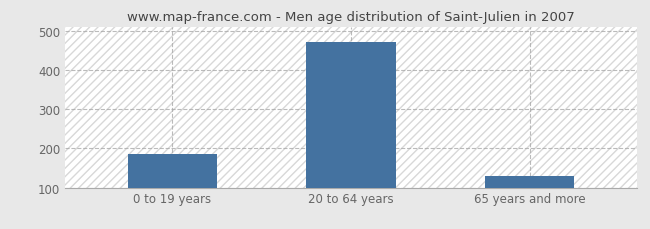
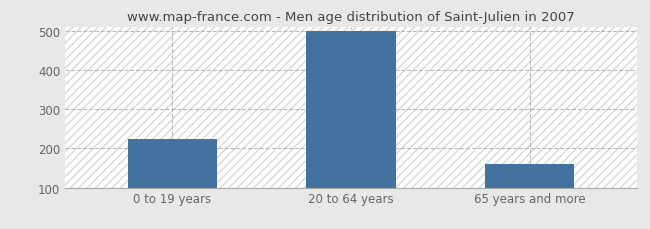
0 to 19 years: 185 -> 225
20 to 64 years: 470 -> 500
65 years and more: 130 -> 160
